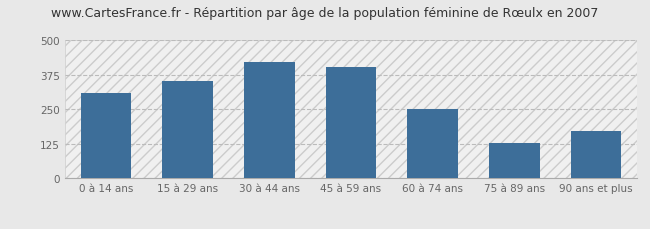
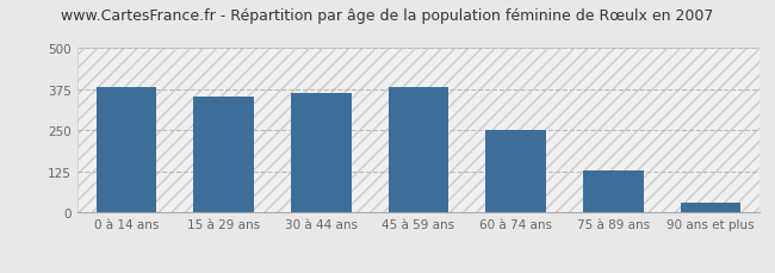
0 à 14 ans: 310 -> 383
30 à 44 ans: 420 -> 365
45 à 59 ans: 405 -> 382
90 ans et plus: 170 -> 30
